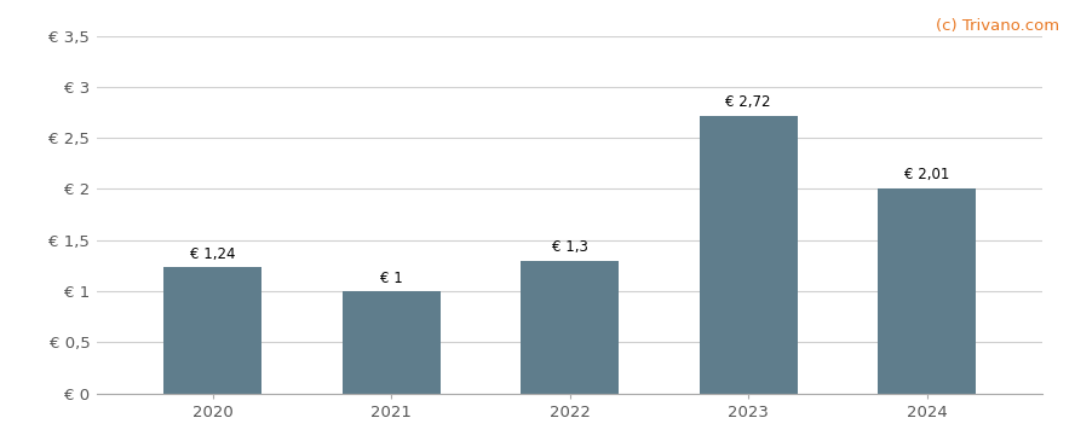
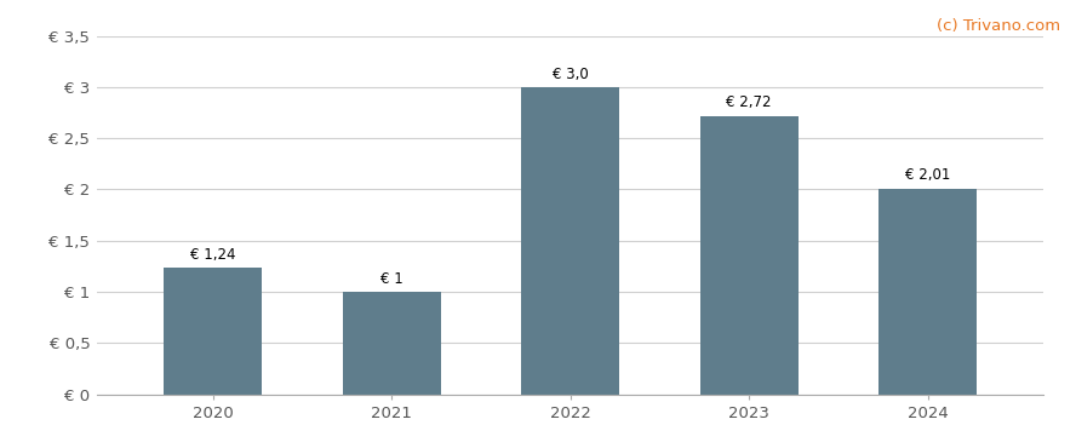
2022: 1,3 -> 3,0
